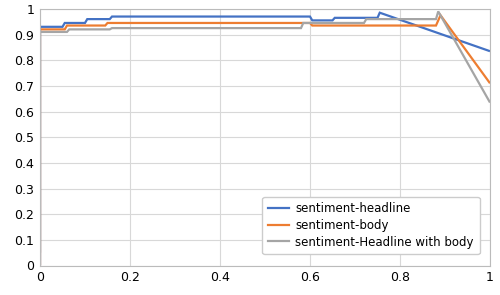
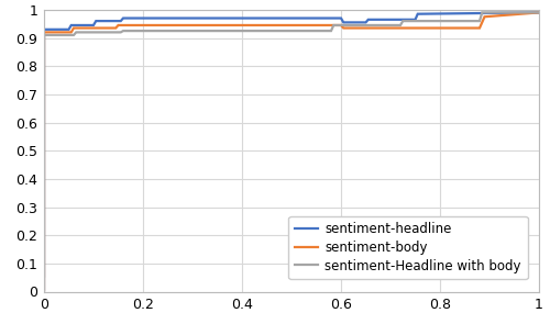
sentiment-headline/1: 0.835 -> 0.990
sentiment-body/1: 0.710 -> 0.990
sentiment-Headline with body/1: 0.635 -> 0.990
